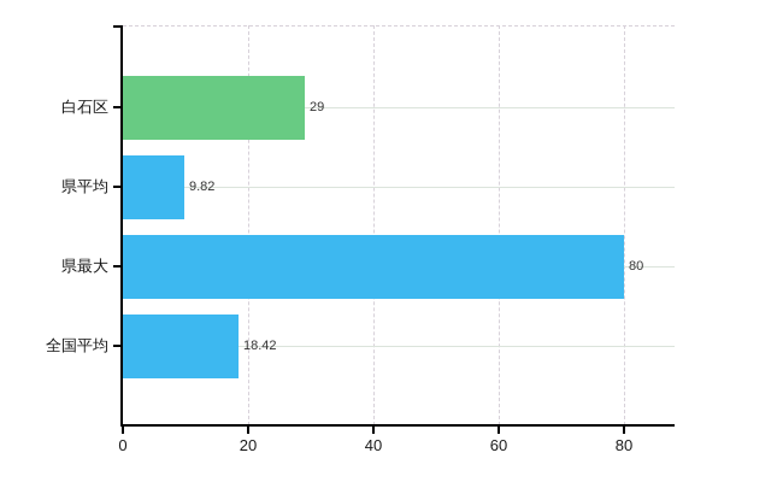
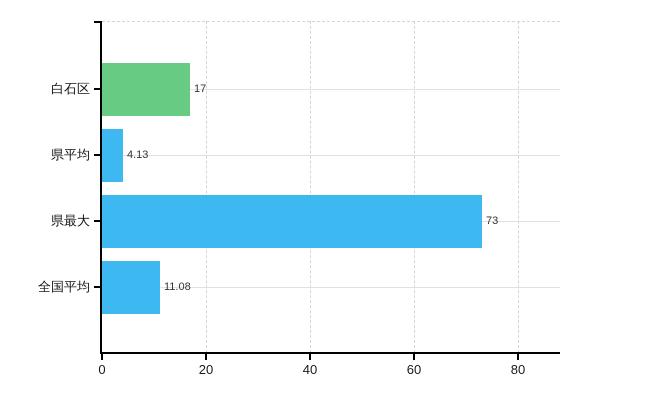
白石区: 29 -> 17
県平均: 9.82 -> 4.13
県最大: 80 -> 73
全国平均: 18.42 -> 11.08
